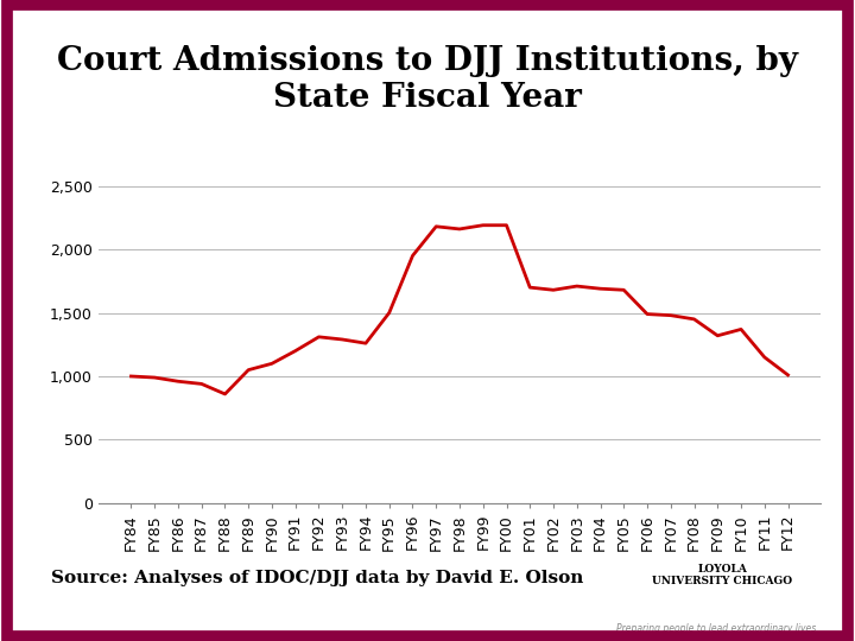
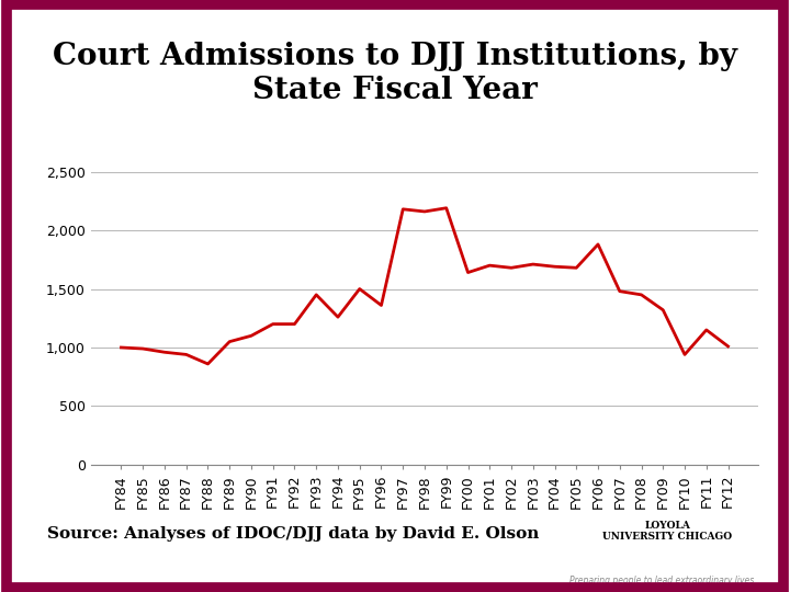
FY92: 1,310 -> 1,200
FY93: 1,290 -> 1,450
FY96: 1,950 -> 1,360
FY00: 2,190 -> 1,640
FY06: 1,490 -> 1,880
FY10: 1,370 -> 940
